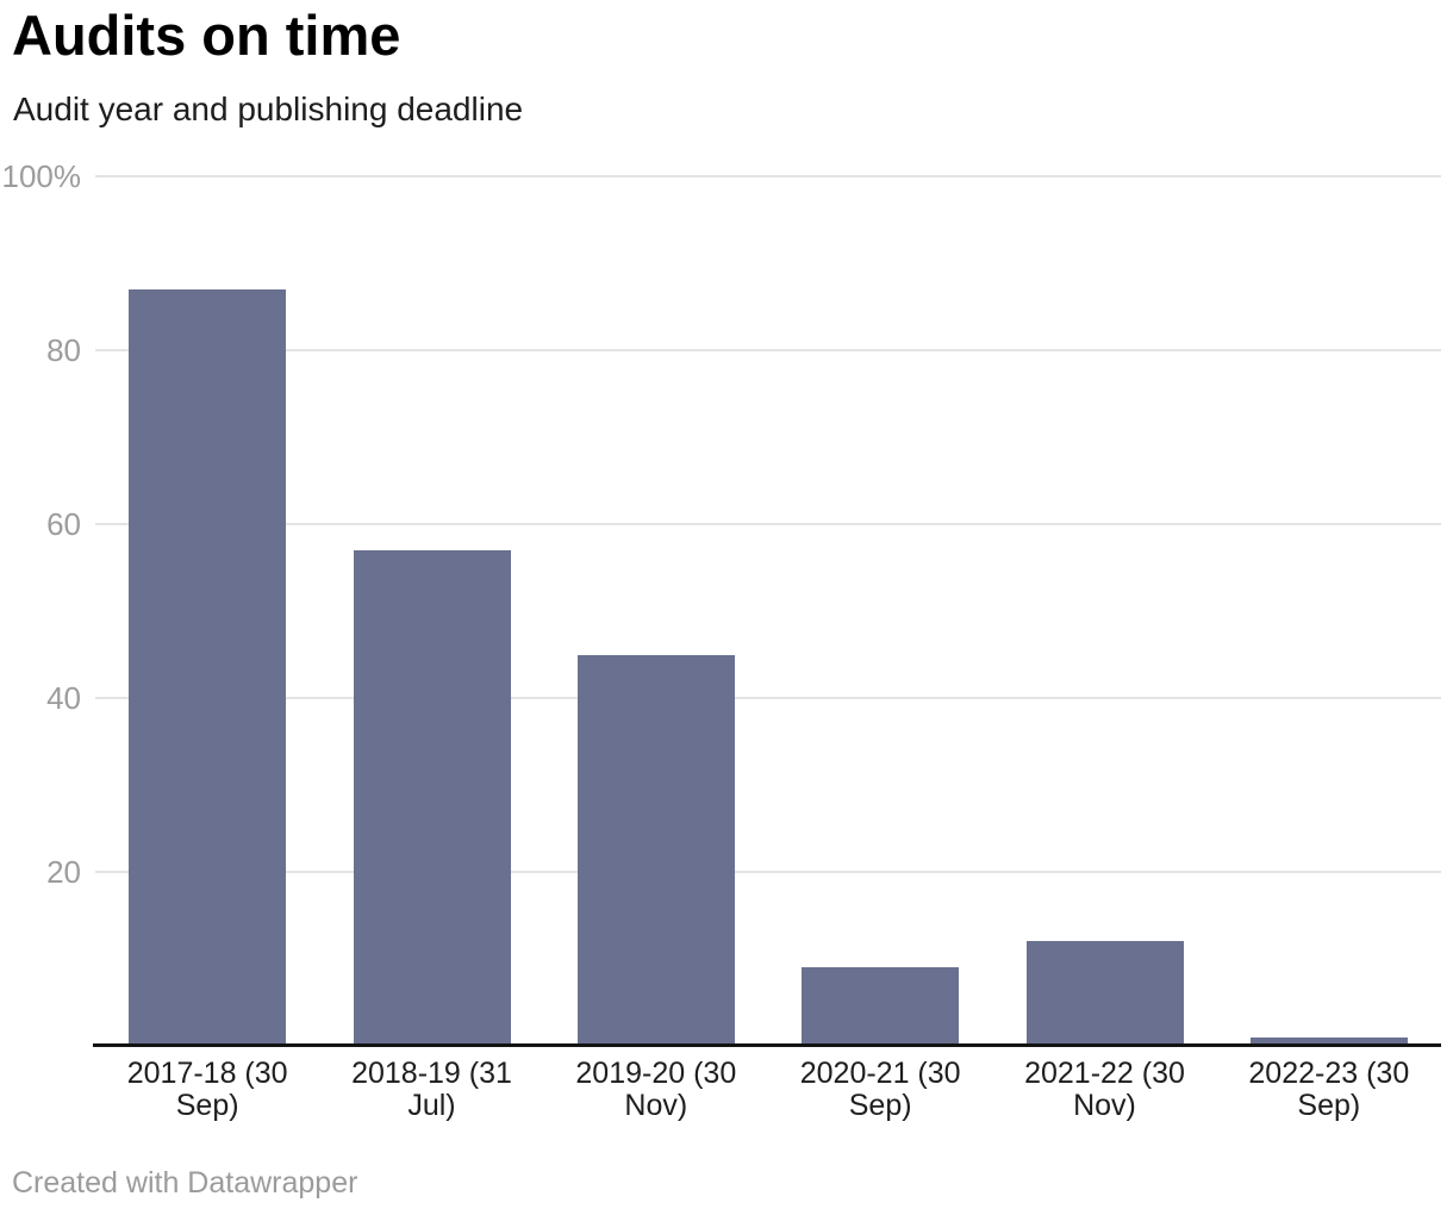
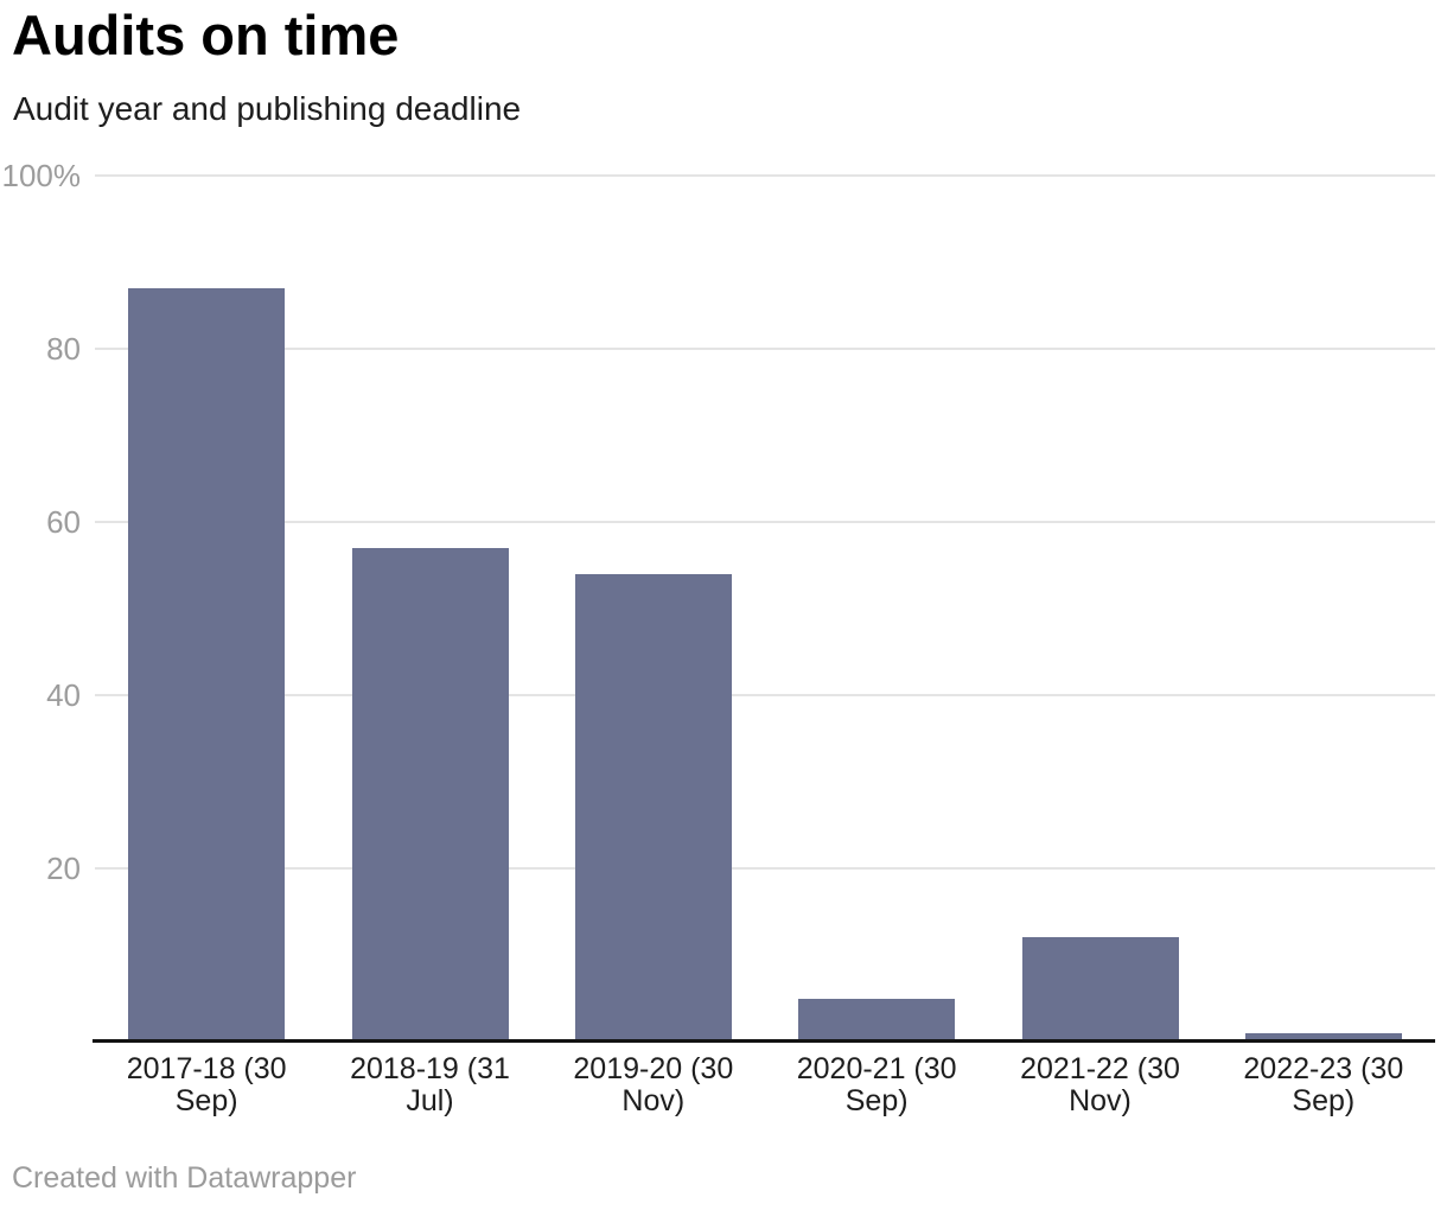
2019-20 (30 Nov): 45% -> 54%
2020-21 (30 Sep): 9% -> 5%
